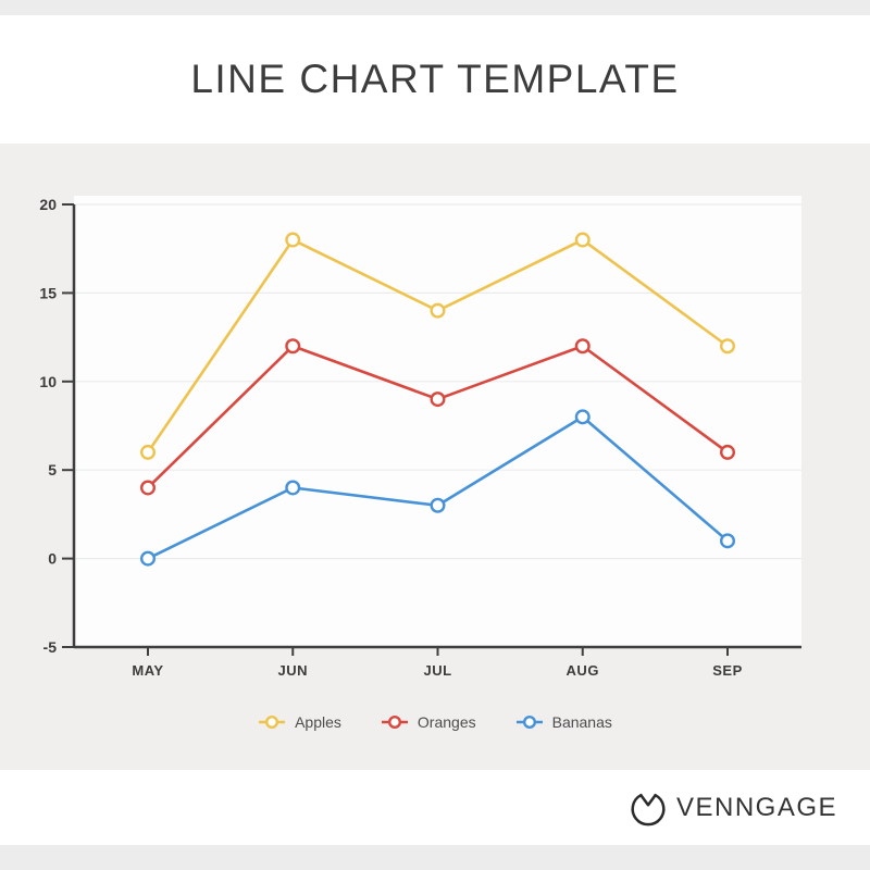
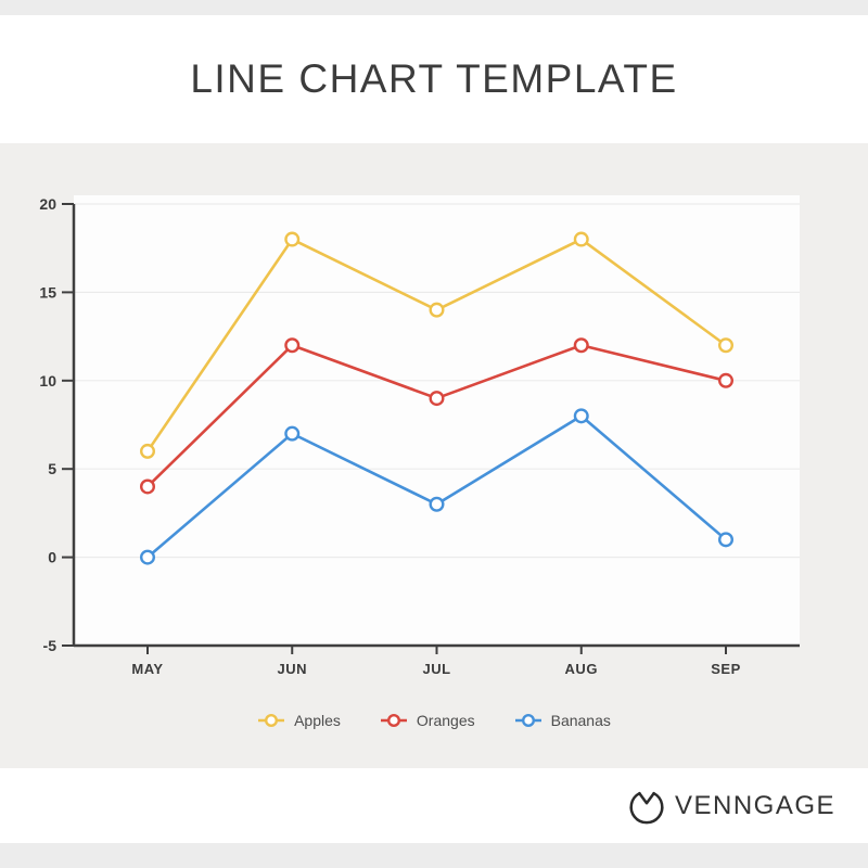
Bananas/JUN: 4 -> 7
Oranges/SEP: 6 -> 10
